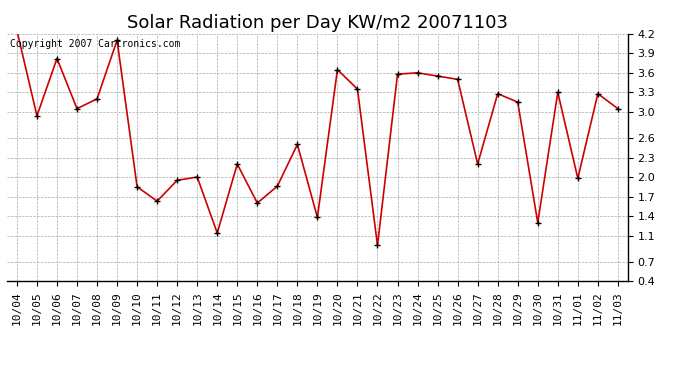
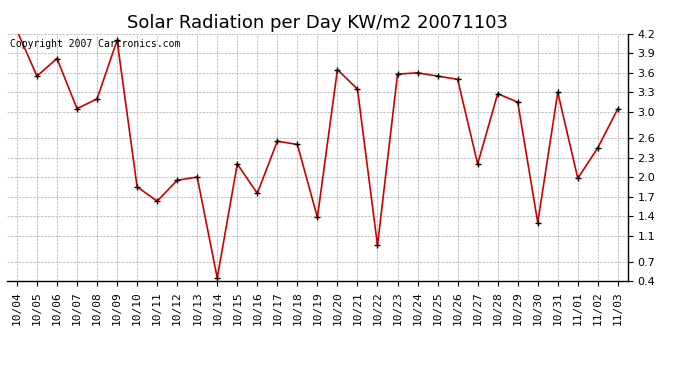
10/05: 2.94 -> 3.55
10/14: 1.14 -> 0.45
10/16: 1.60 -> 1.75
10/17: 1.86 -> 2.55
11/02: 3.28 -> 2.45
